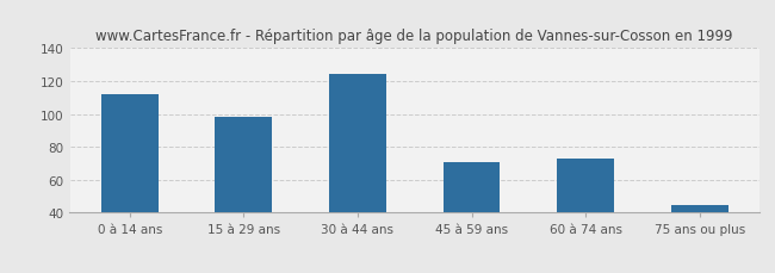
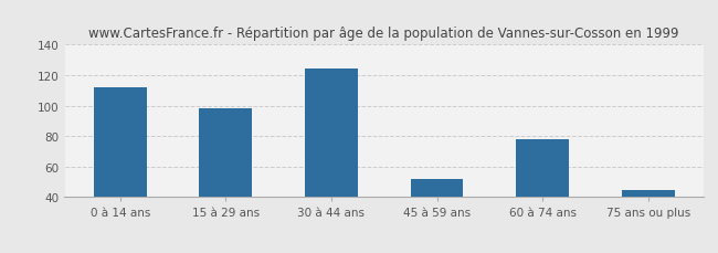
45 à 59 ans: 71 -> 52
60 à 74 ans: 73 -> 78
